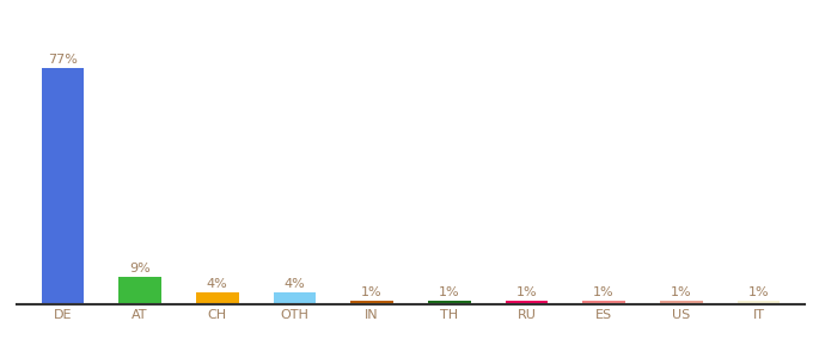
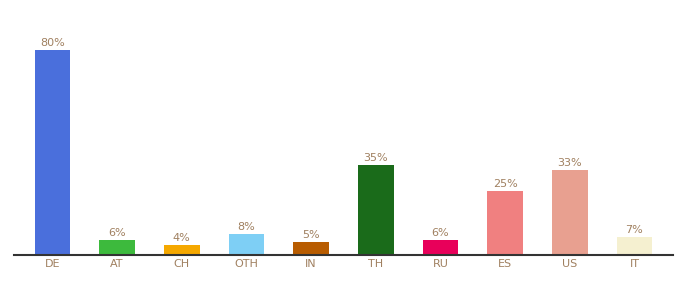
DE: 77% -> 80%
AT: 9% -> 6%
OTH: 4% -> 8%
IN: 1% -> 5%
TH: 1% -> 35%
RU: 1% -> 6%
ES: 1% -> 25%
US: 1% -> 33%
IT: 1% -> 7%
